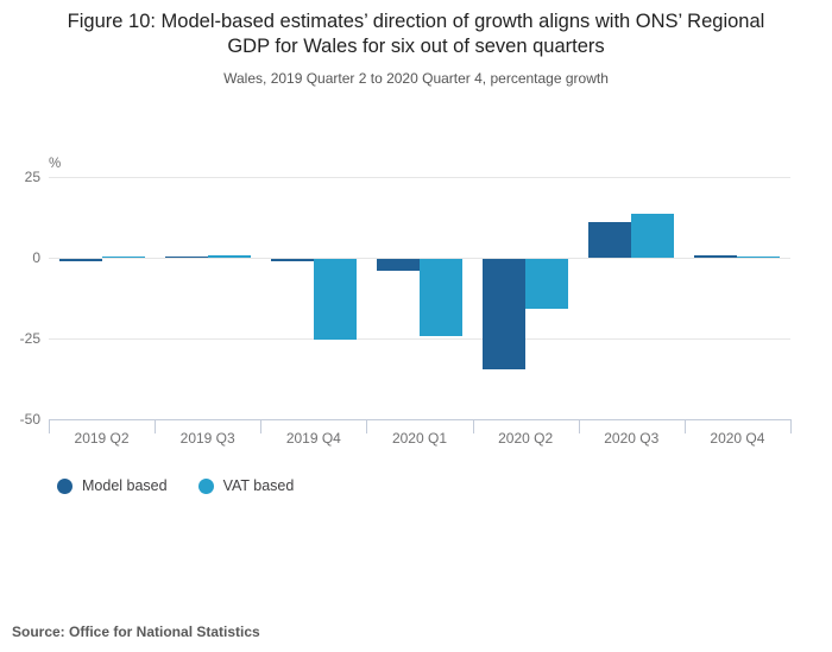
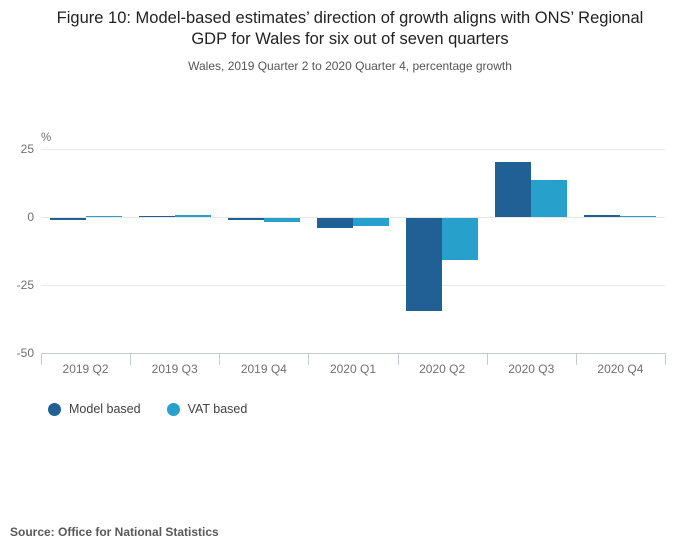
VAT based/2019 Q4: -25 -> -1
VAT based/2020 Q1: -24 -> -3
Model based/2020 Q3: 11 -> 20
